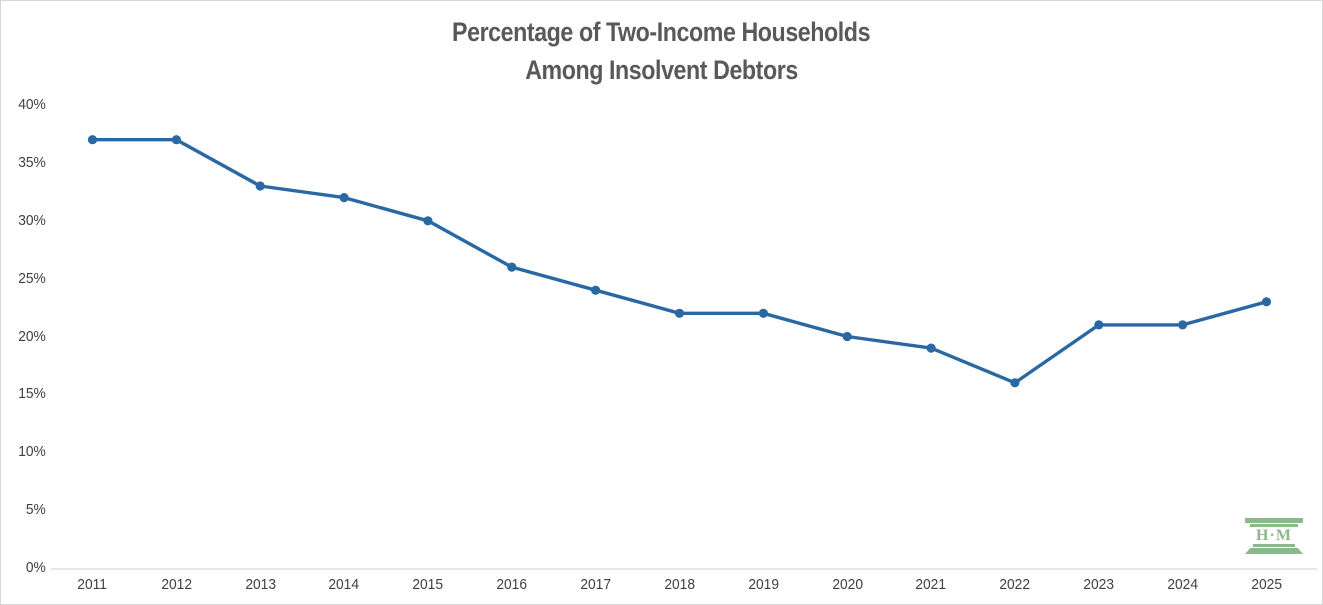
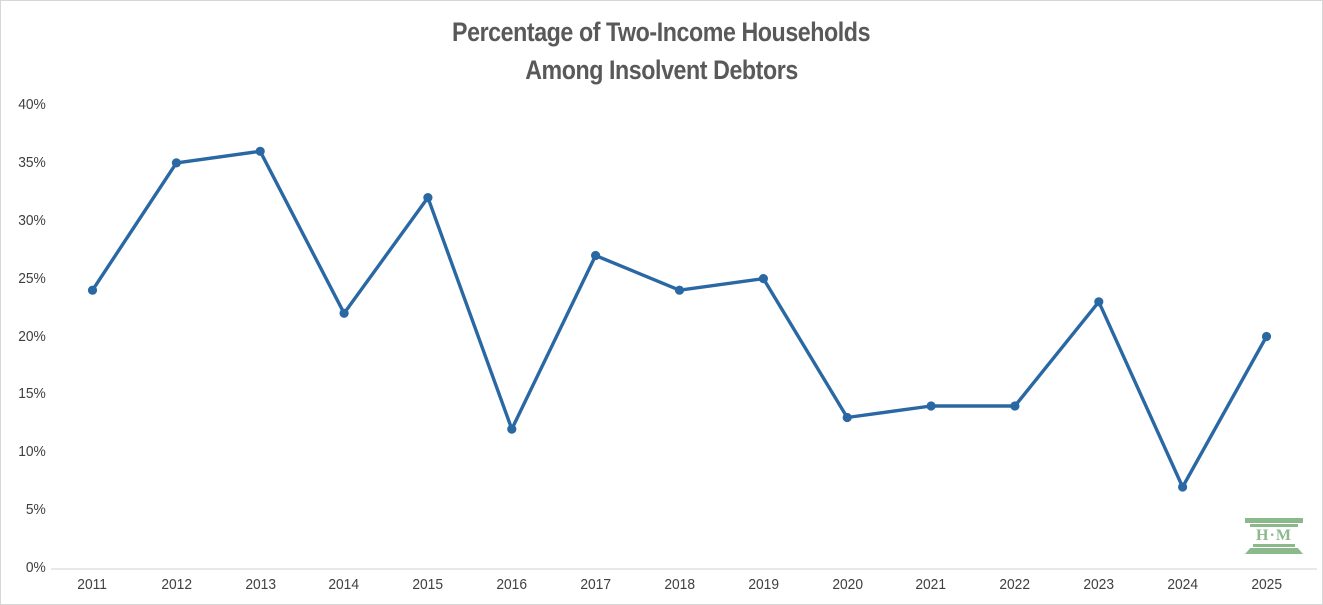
2011: 37% -> 24%
2012: 37% -> 35%
2013: 33% -> 36%
2014: 32% -> 22%
2015: 30% -> 32%
2016: 26% -> 12%
2017: 24% -> 27%
2018: 22% -> 24%
2019: 22% -> 25%
2020: 20% -> 13%
2021: 19% -> 14%
2022: 16% -> 14%
2023: 21% -> 23%
2024: 21% -> 7%
2025: 23% -> 20%
